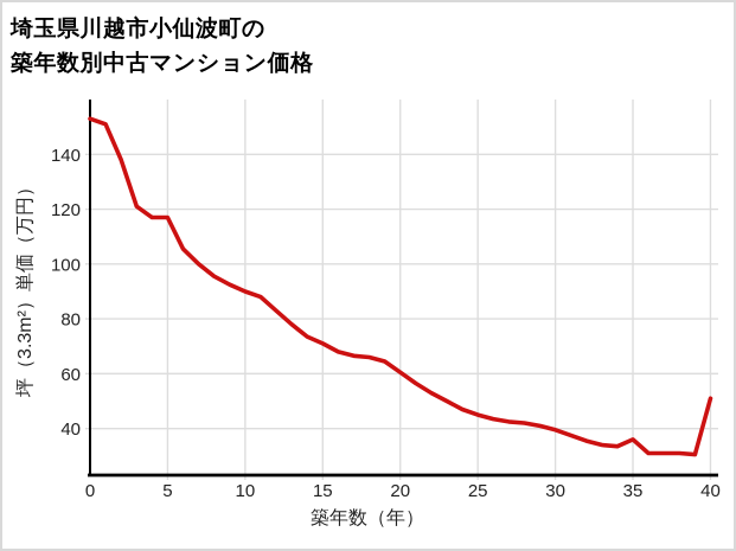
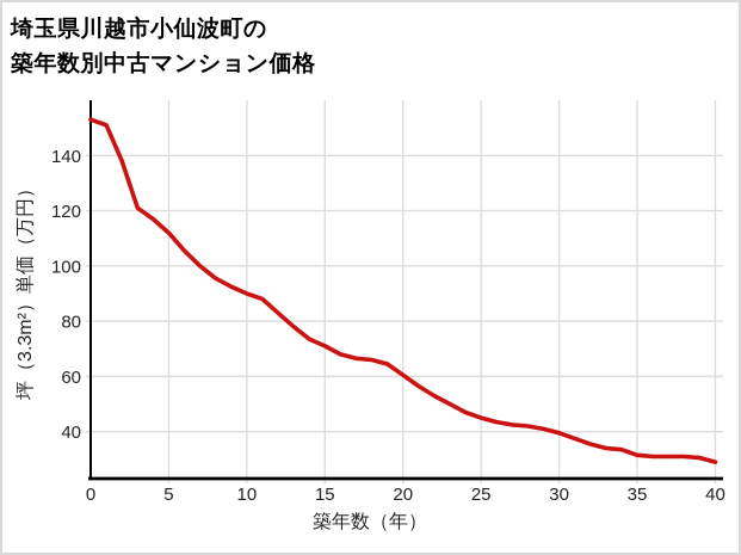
5: 117 -> 112
35: 36 -> 32
40: 51 -> 29
